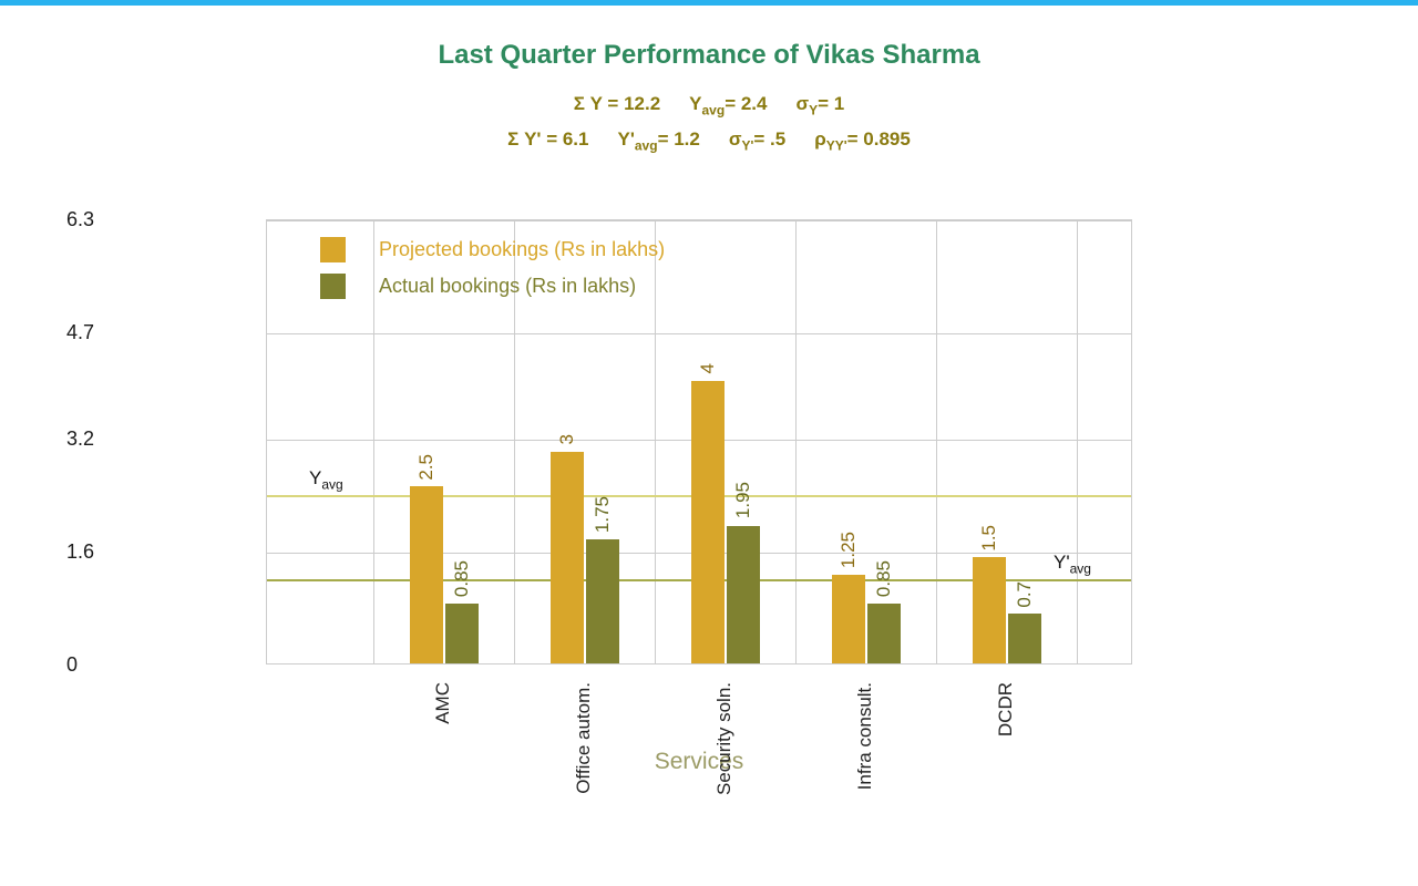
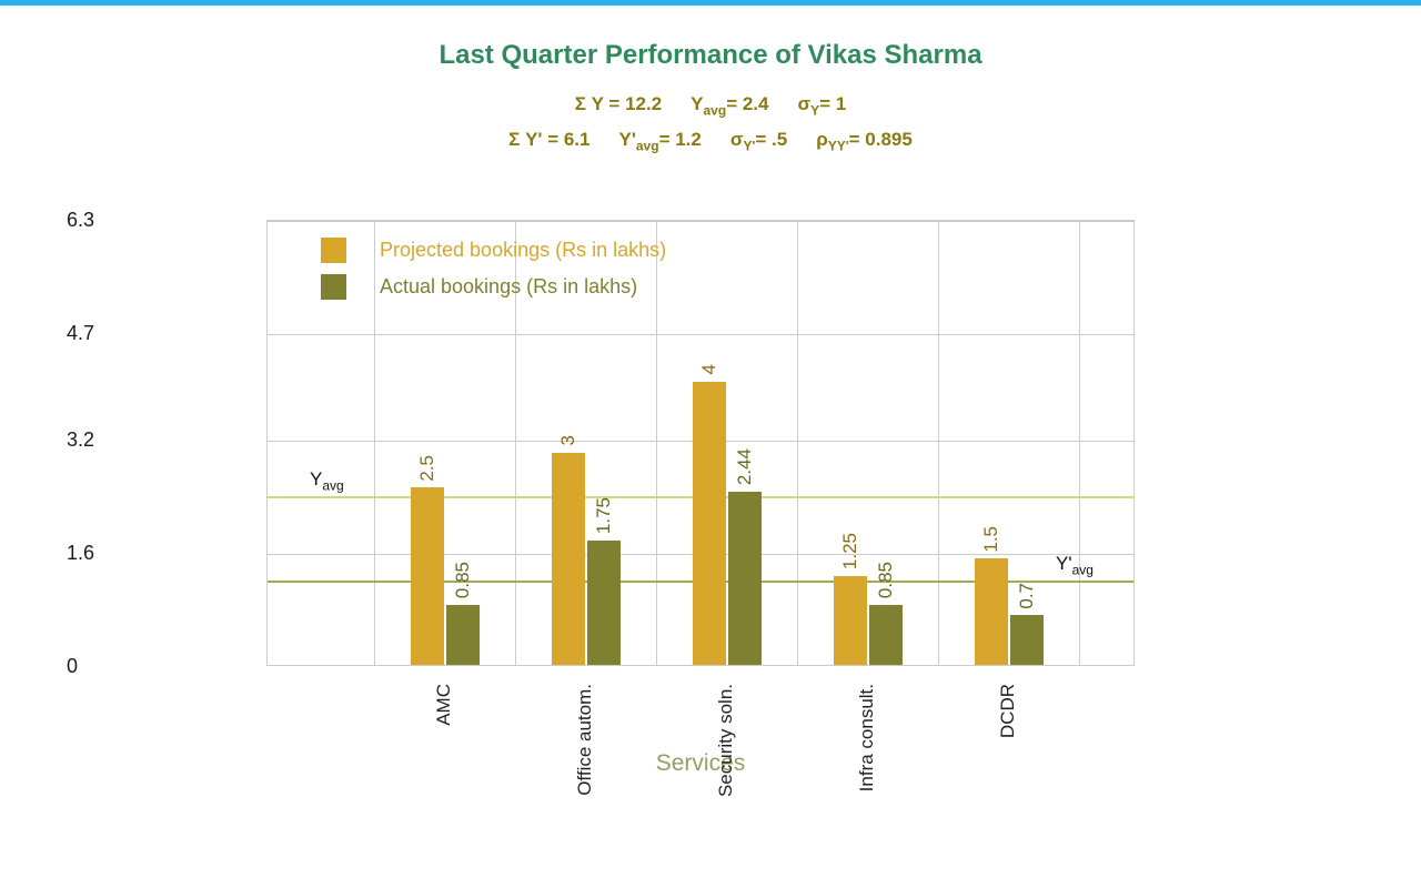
Actual bookings (Rs in lakhs)/Security soln.: 1.95 -> 2.44
